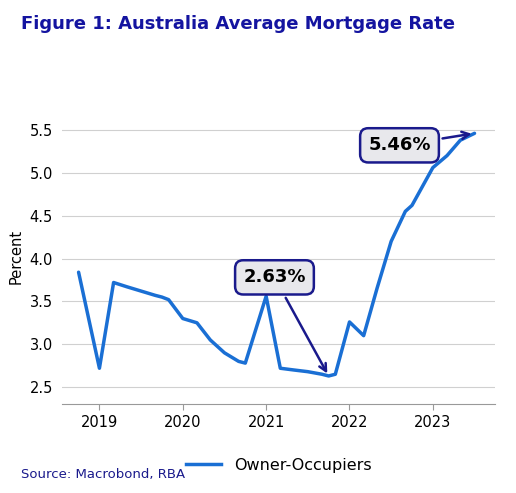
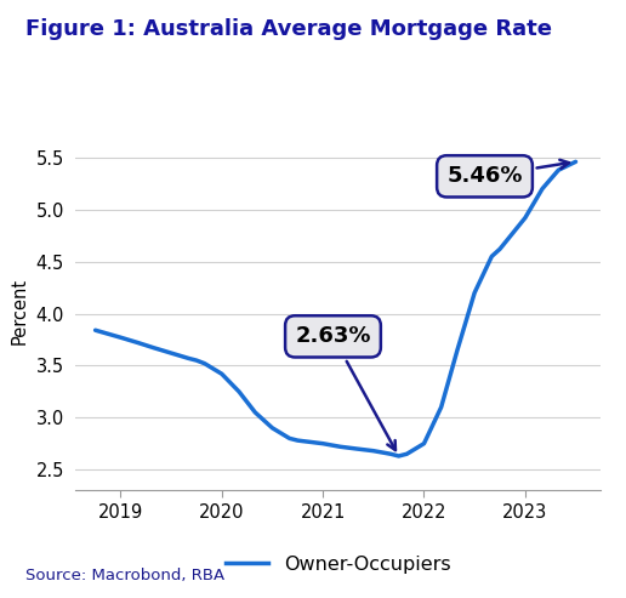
2019: 2.72 -> 3.77
2020: 3.30 -> 3.42
2021: 3.56 -> 2.75
2022: 3.26 -> 2.75
2023: 5.06 -> 4.92
